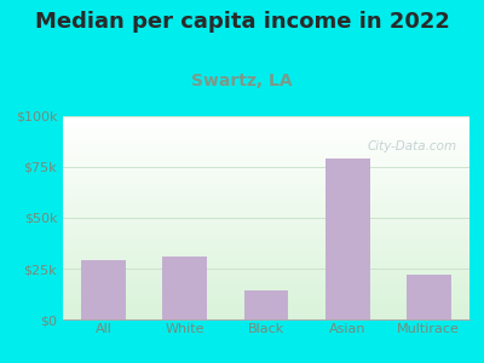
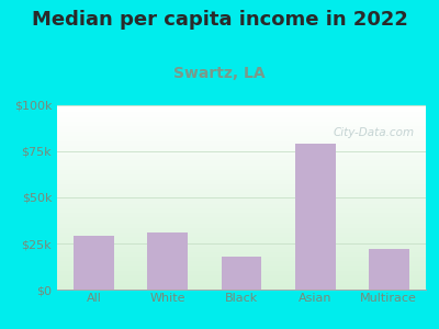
Black: $14k -> $18k
